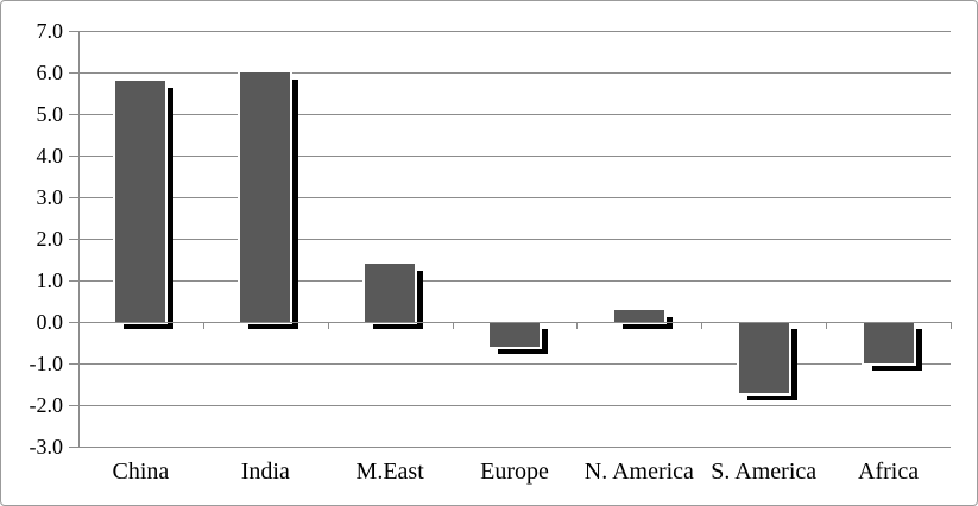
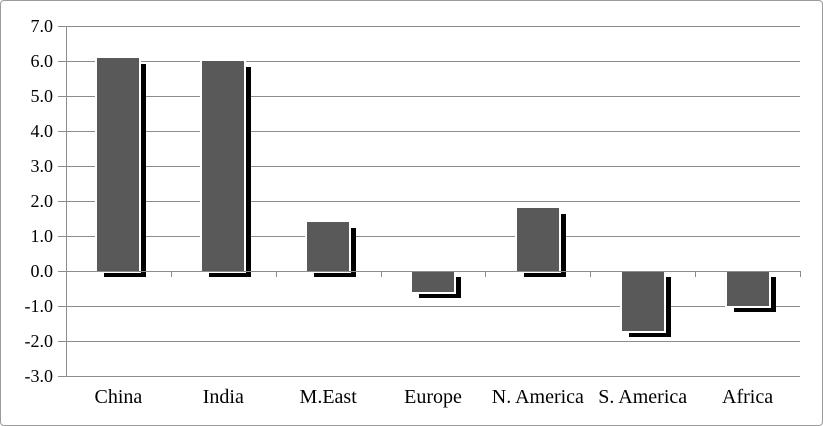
China: 5.8 -> 6.1
N. America: 0.3 -> 1.8
